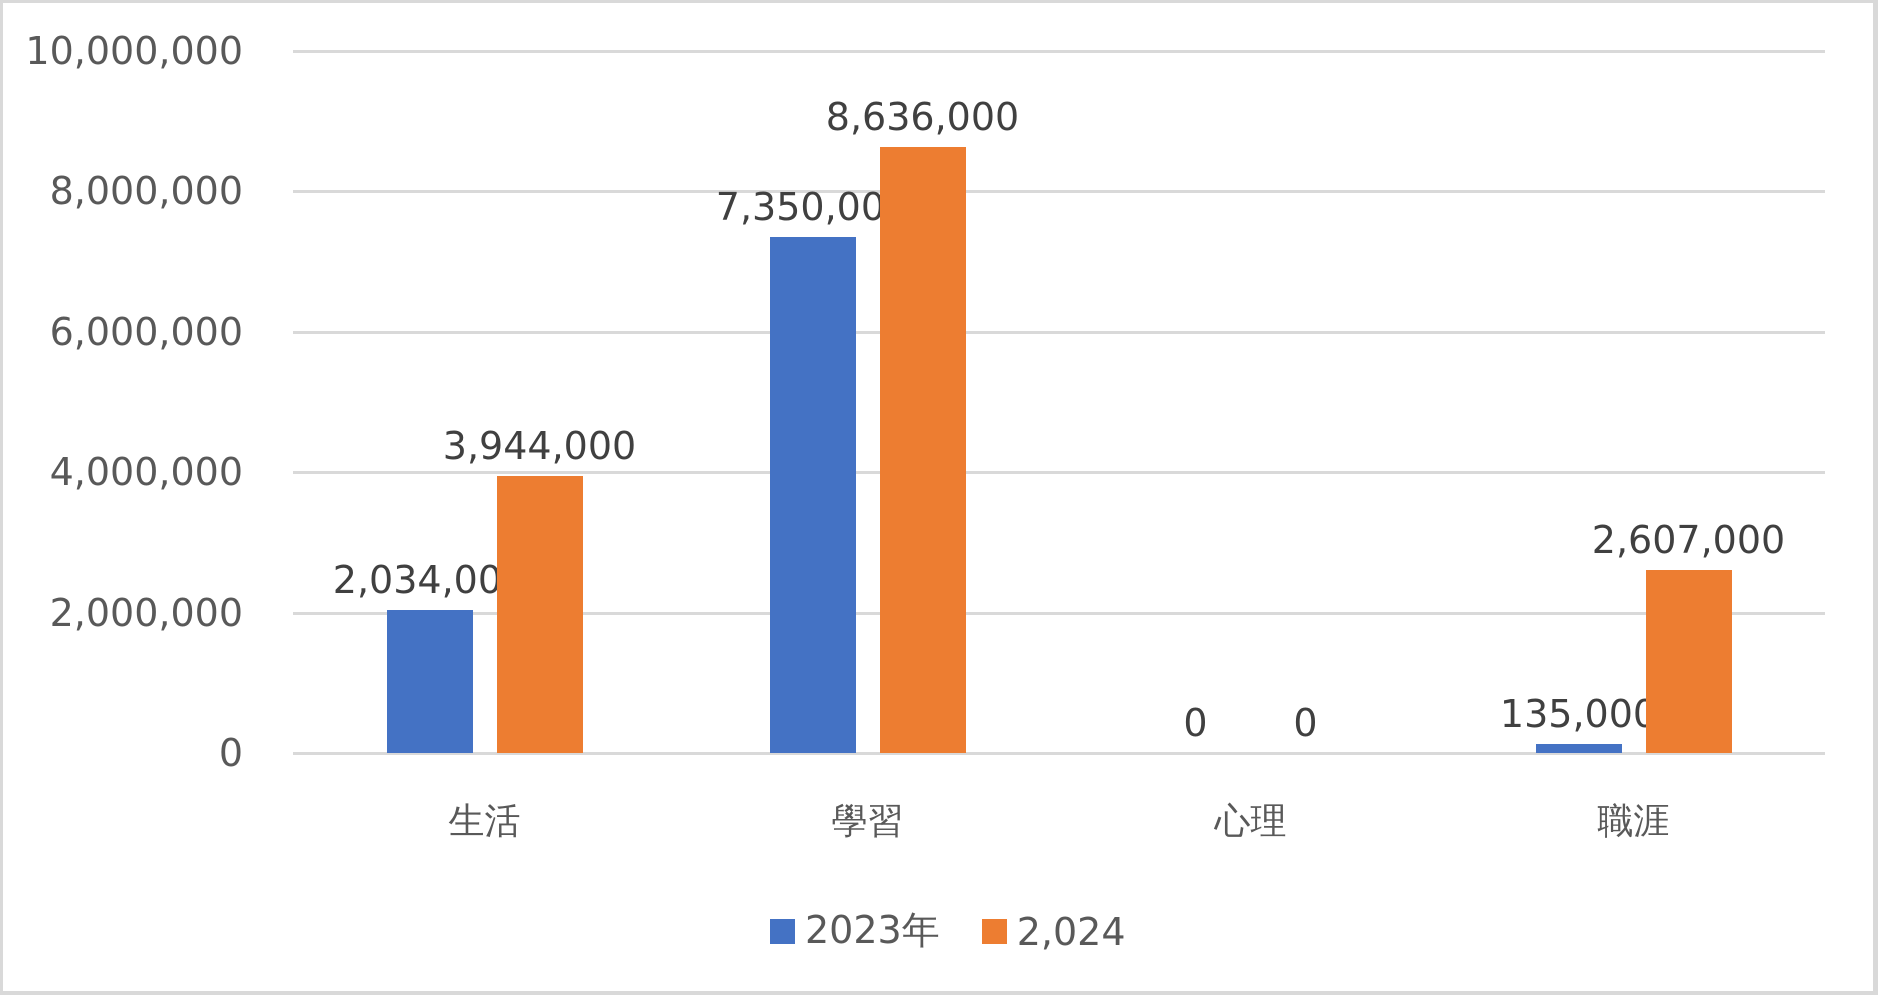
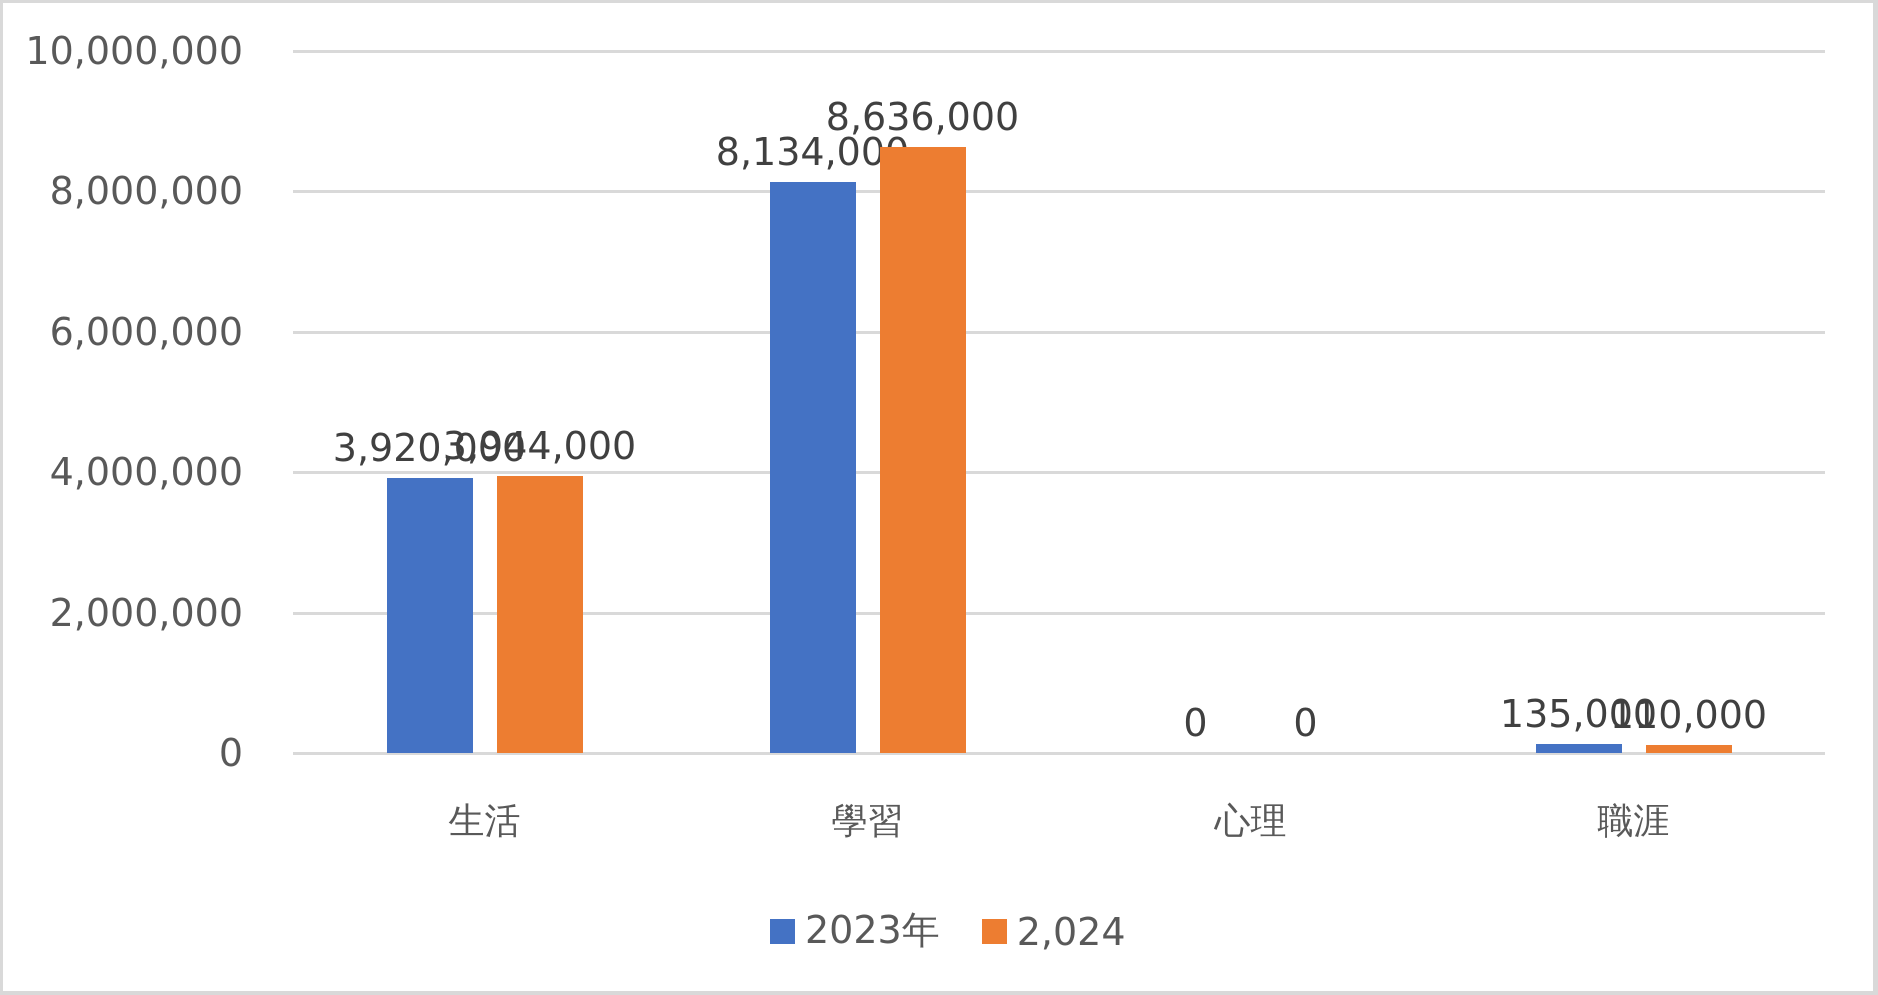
2023年/生活: 2,034,000 -> 3,920,000
2023年/學習: 7,350,000 -> 8,134,000
2,024/職涯: 2,607,000 -> 110,000
